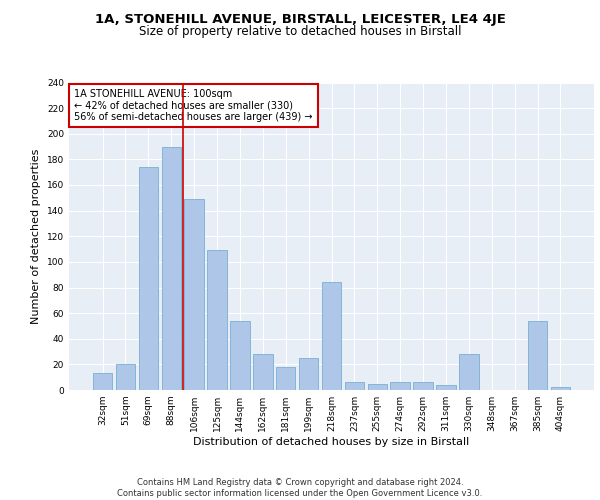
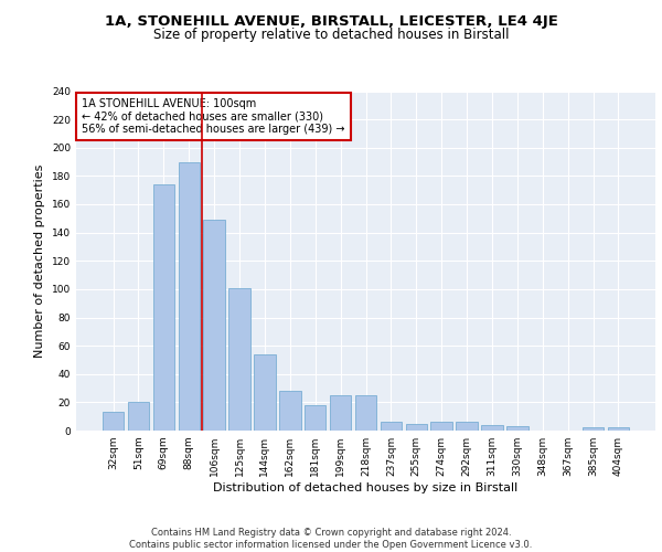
125sqm: 109 -> 101
218sqm: 84 -> 25
330sqm: 28 -> 3
385sqm: 54 -> 2
